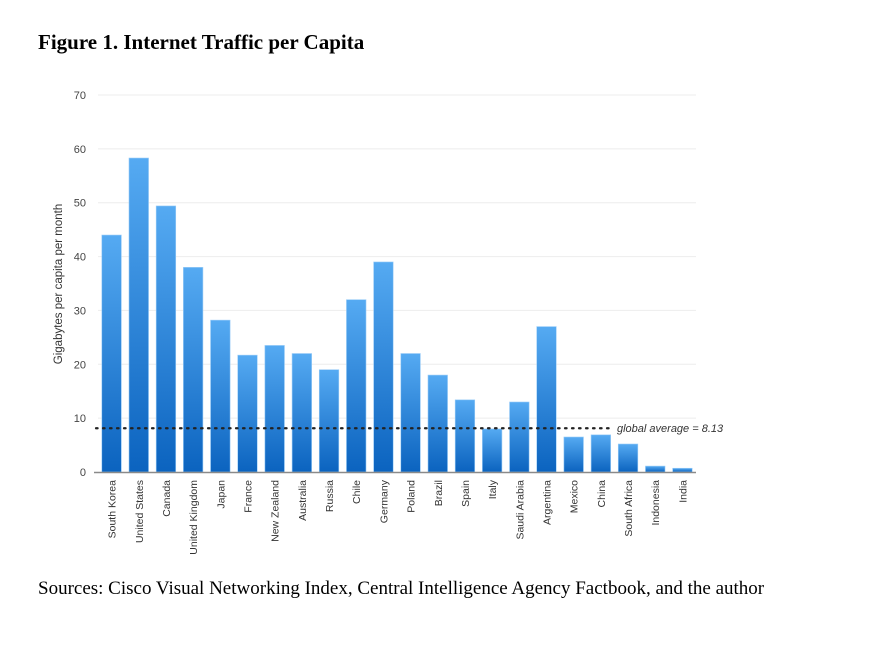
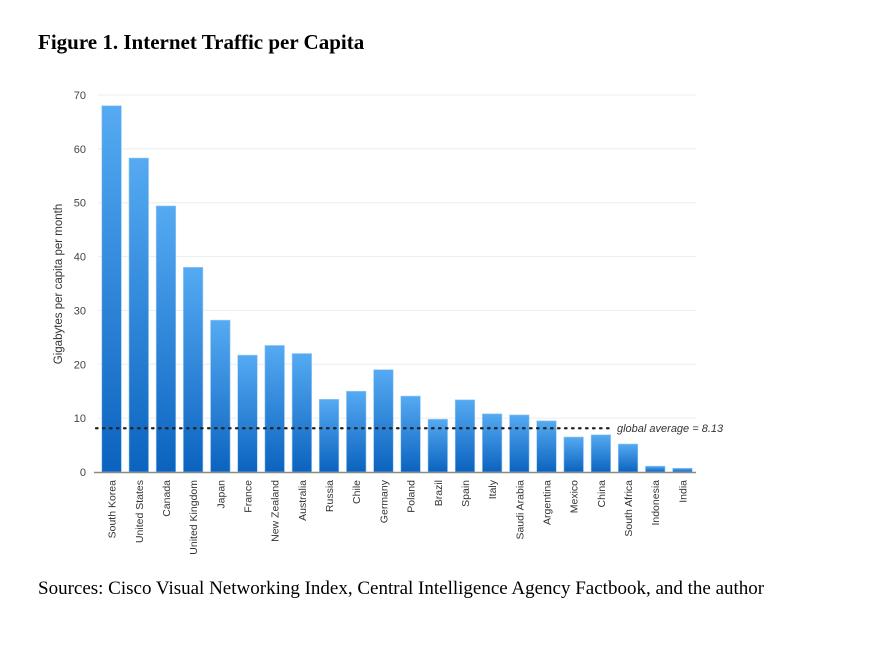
South Korea: 44 -> 68
Russia: 19 -> 14
Chile: 32 -> 15
Germany: 39 -> 19
Poland: 22 -> 14
Brazil: 18 -> 10
Italy: 8 -> 11
Saudi Arabia: 13 -> 11
Argentina: 27 -> 10
